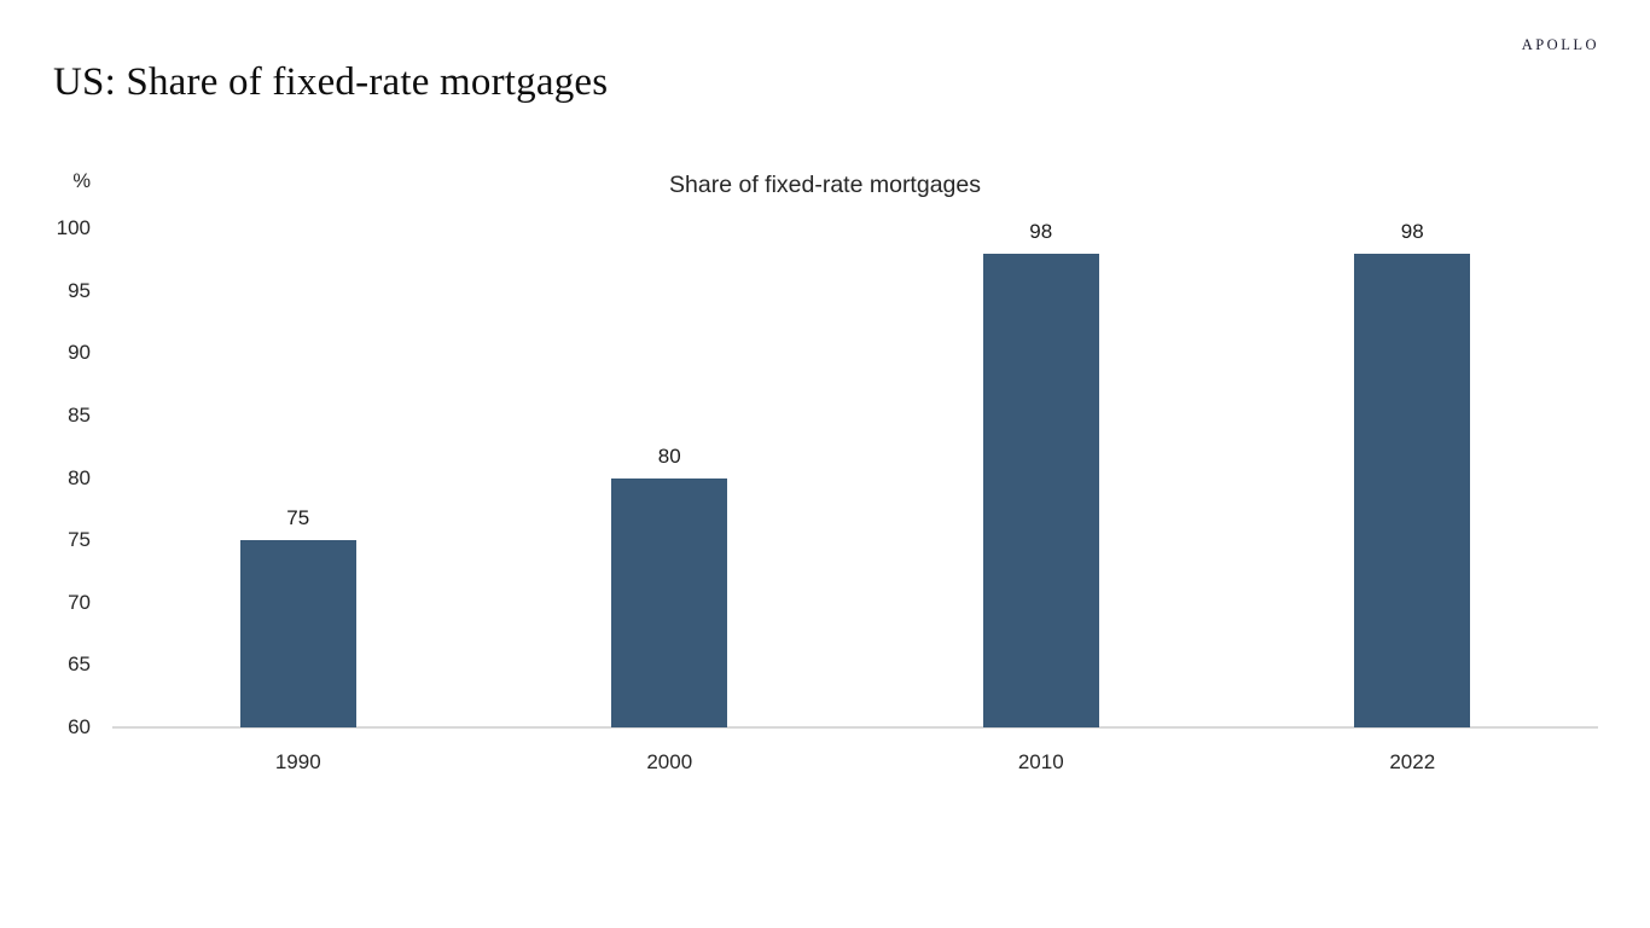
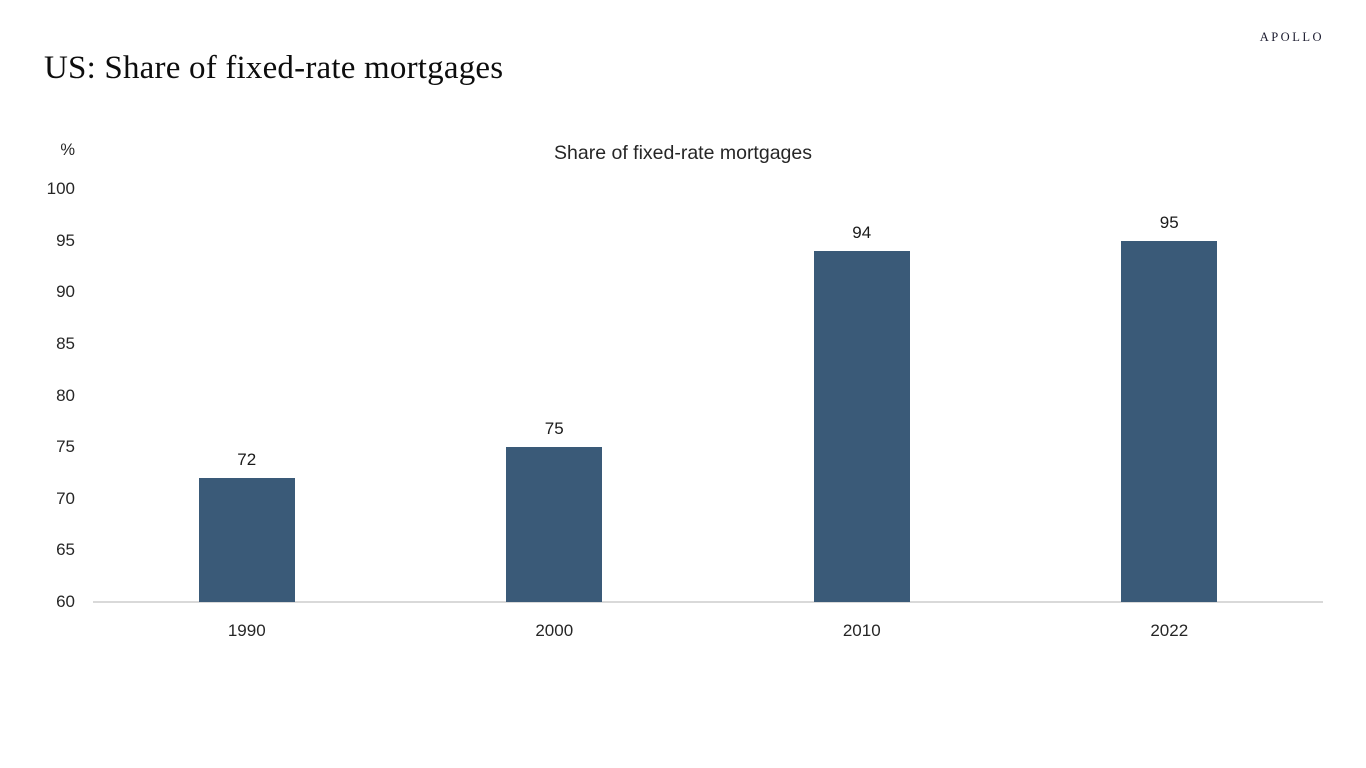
1990: 75 -> 72
2000: 80 -> 75
2010: 98 -> 94
2022: 98 -> 95
